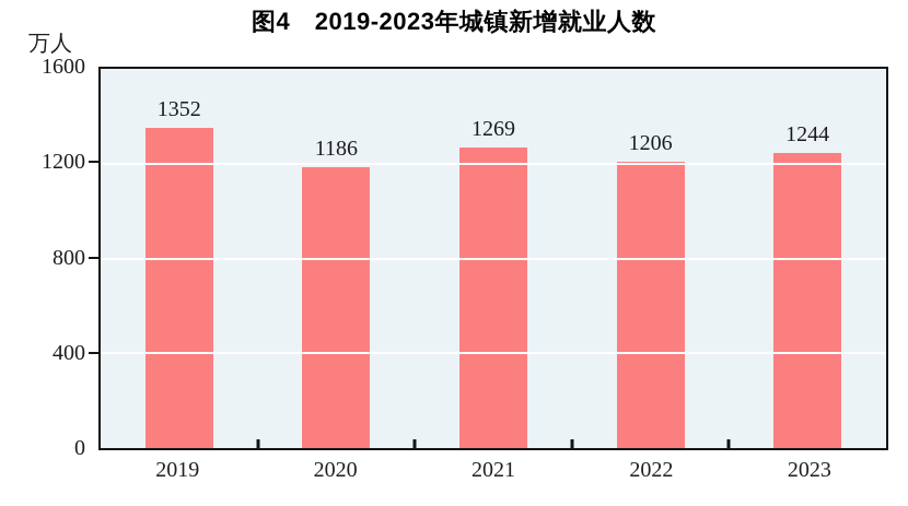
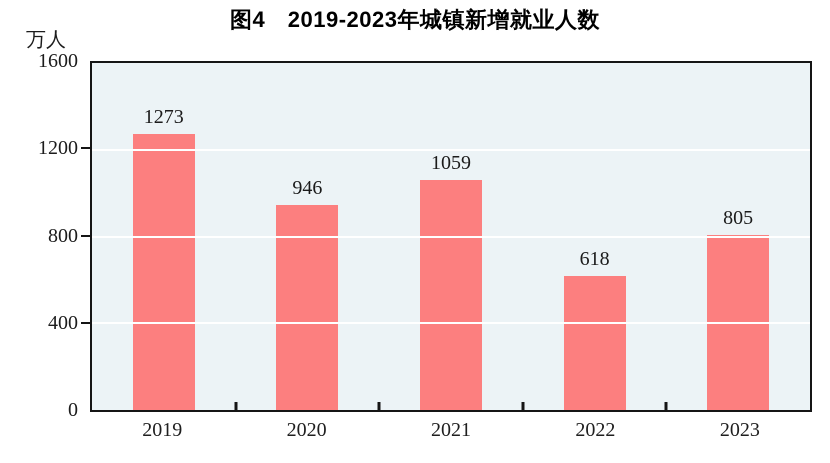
2019: 1352 -> 1273
2020: 1186 -> 946
2021: 1269 -> 1059
2022: 1206 -> 618
2023: 1244 -> 805
